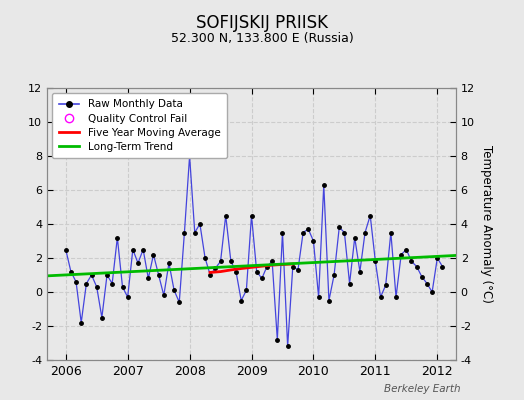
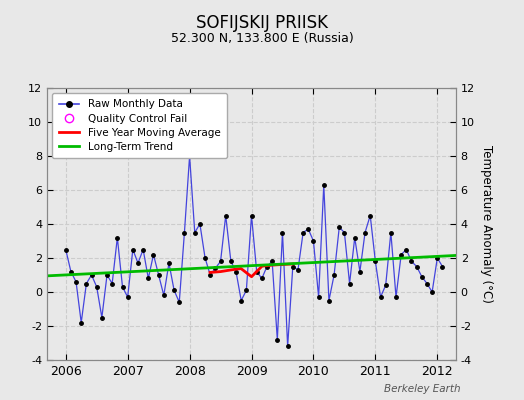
Five Year Moving Average/2009: 1.4 -> 0.9
